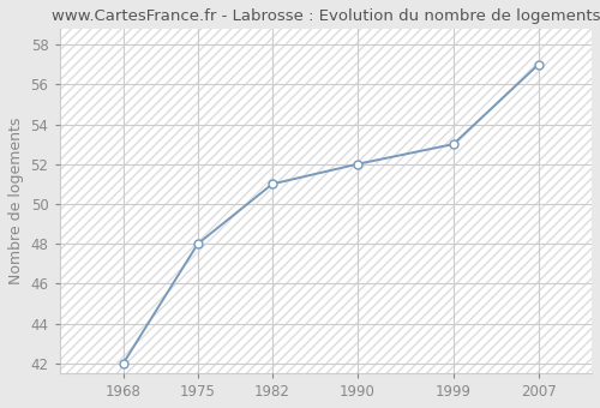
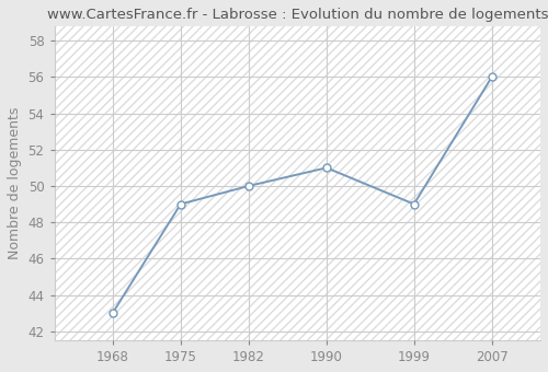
1968: 42 -> 43
1975: 48 -> 49
1982: 51 -> 50
1990: 52 -> 51
1999: 53 -> 49
2007: 57 -> 56
